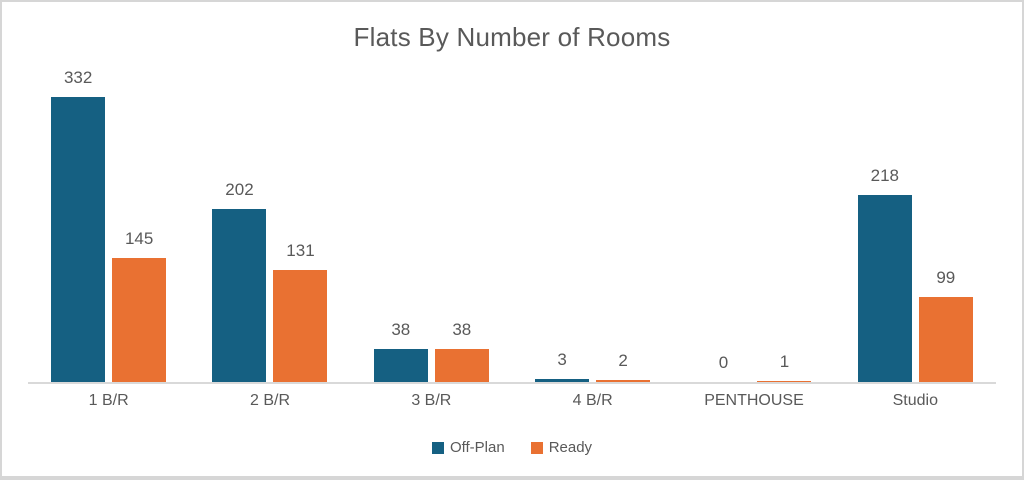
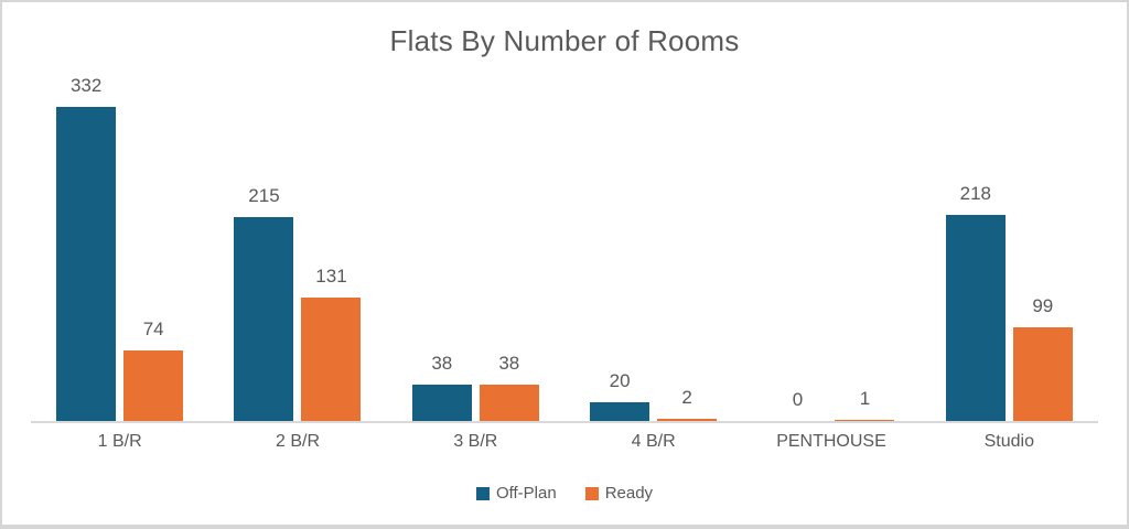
Ready/1 B/R: 145 -> 74
Off-Plan/2 B/R: 202 -> 215
Off-Plan/4 B/R: 3 -> 20
